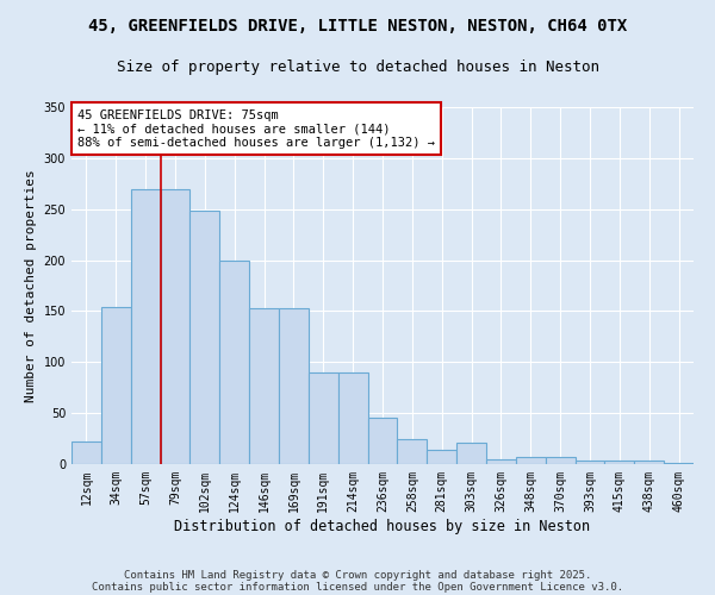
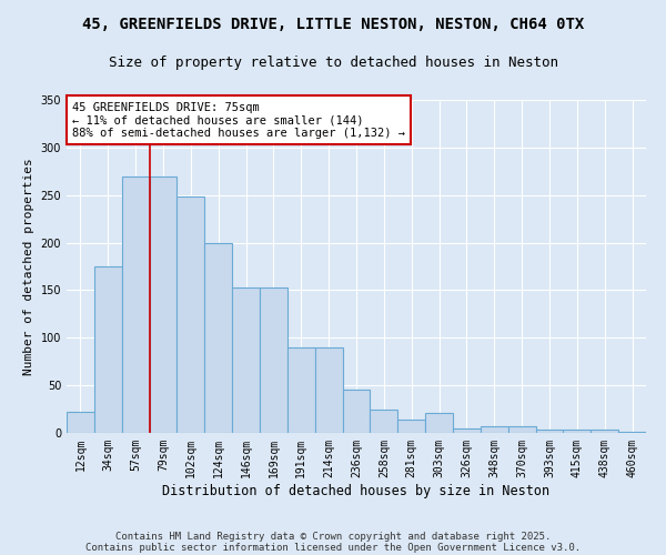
34sqm: 154 -> 175
